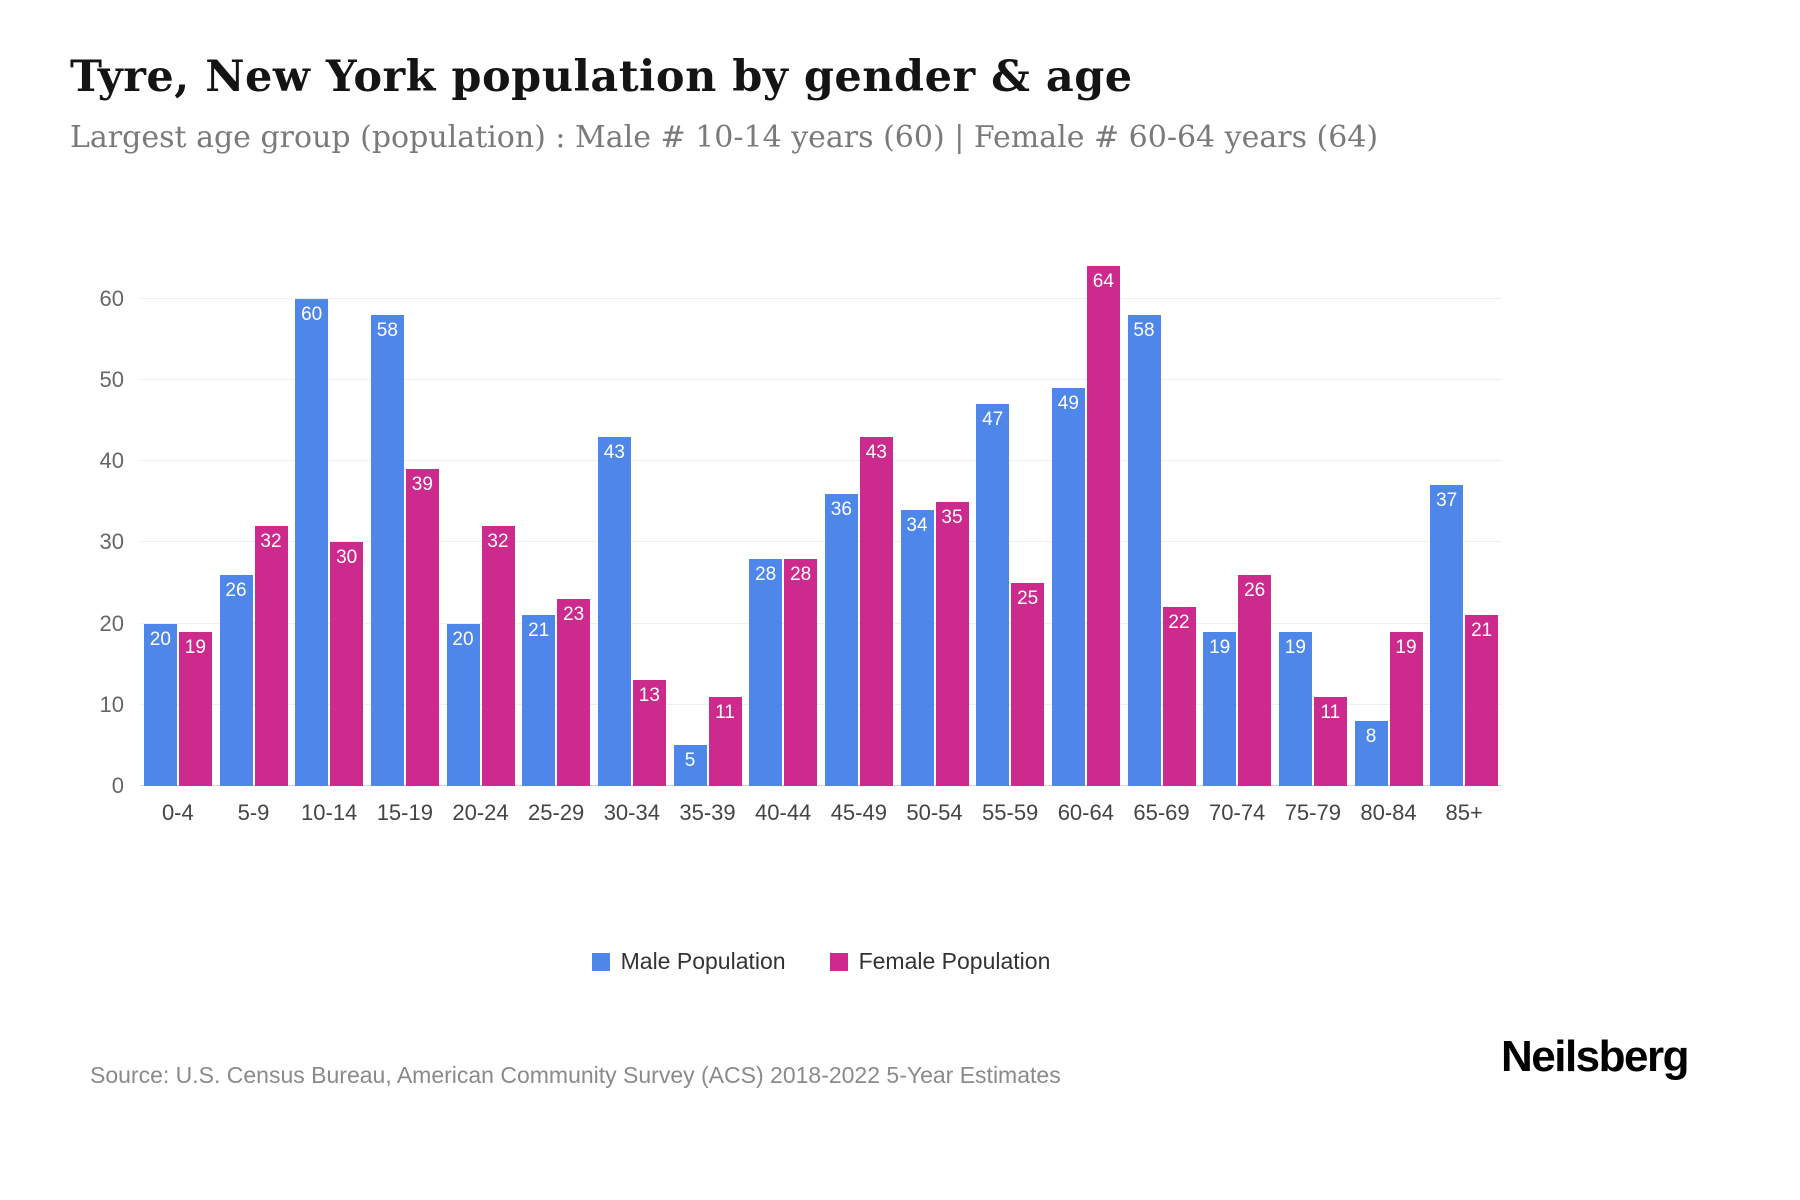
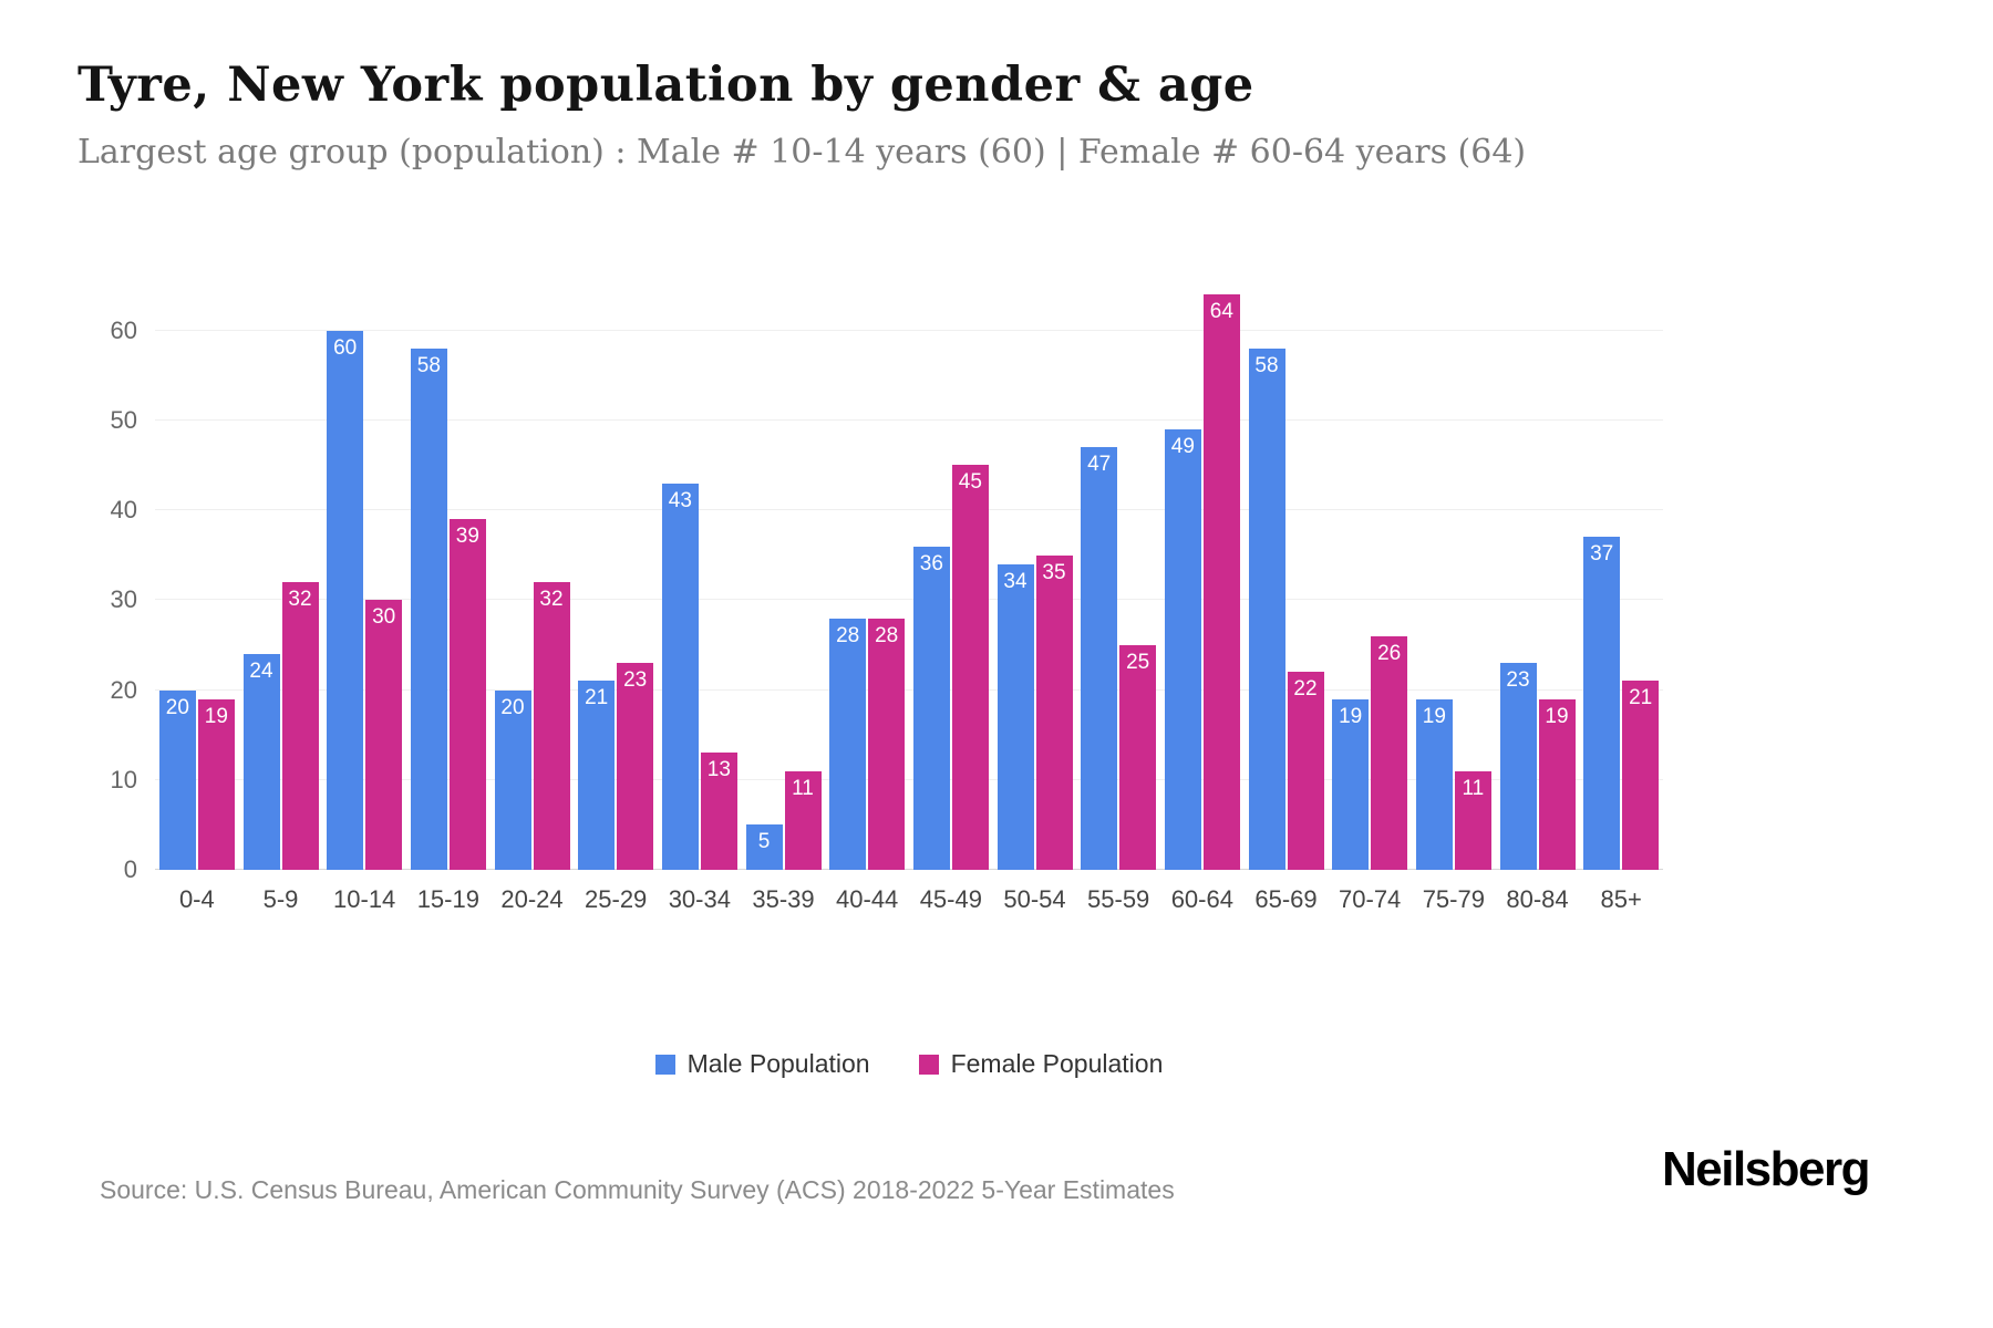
Male Population/5-9: 26 -> 24
Female Population/45-49: 43 -> 45
Male Population/80-84: 8 -> 23
